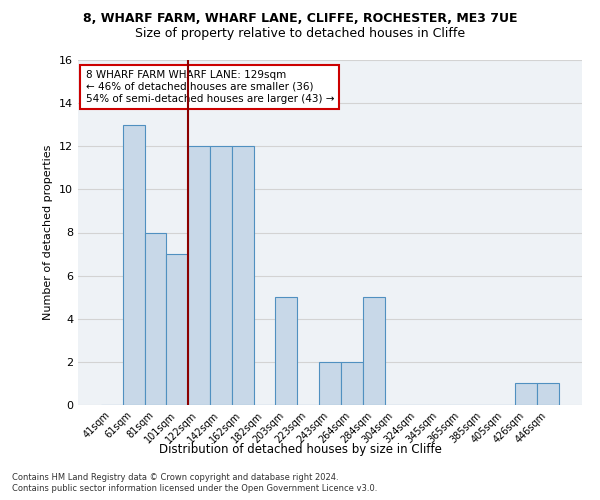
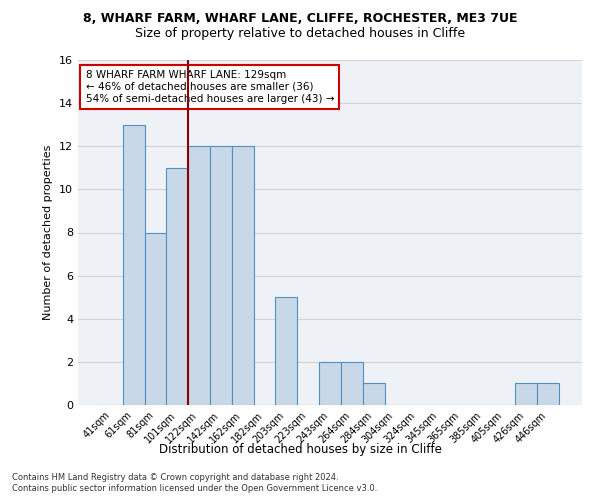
101sqm: 7 -> 11
284sqm: 5 -> 1
